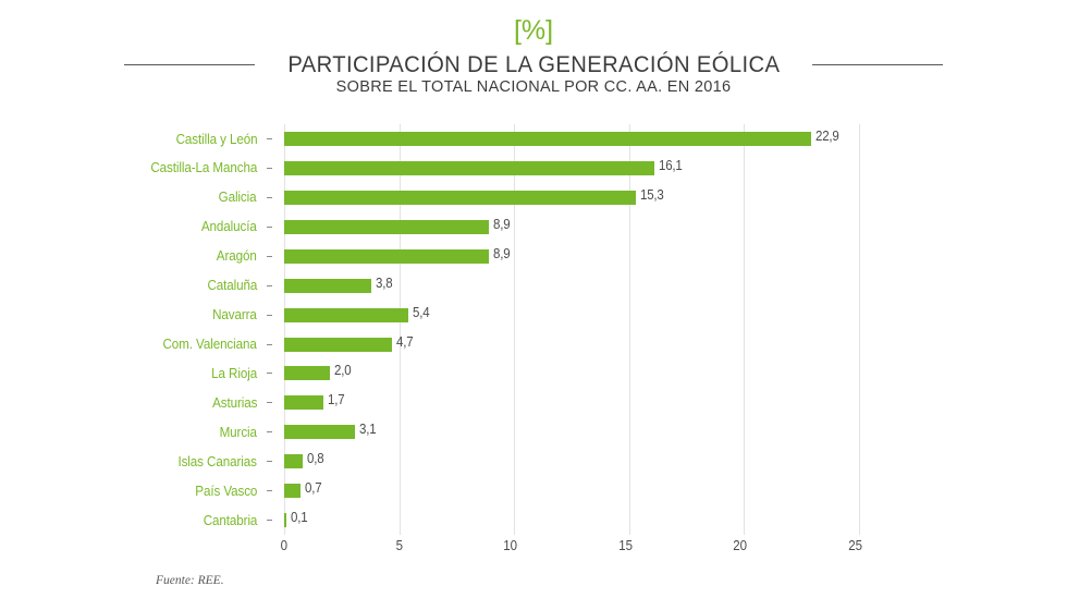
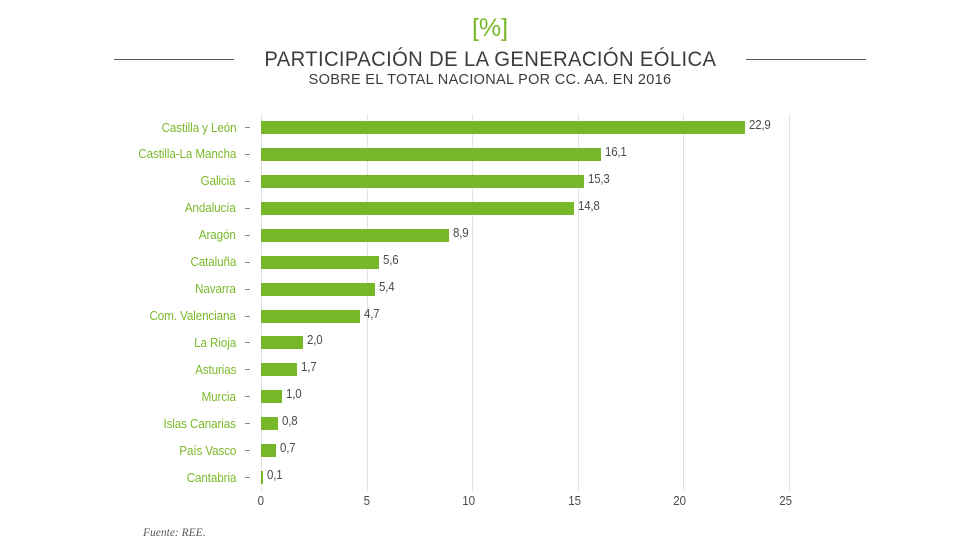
Andalucía: 8,9 -> 14,8
Cataluña: 3,8 -> 5,6
Murcia: 3,1 -> 1,0
